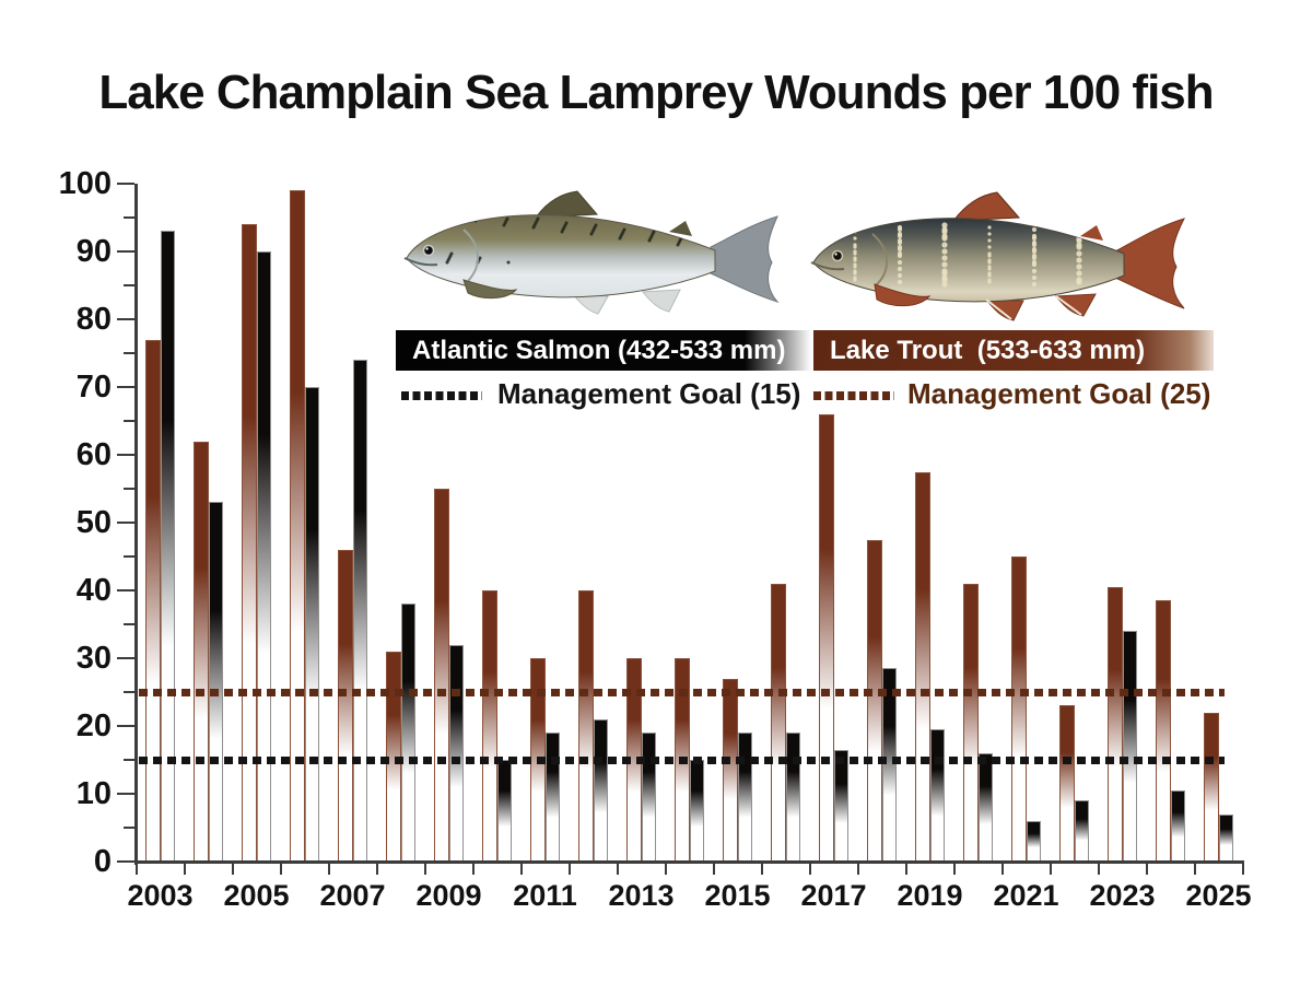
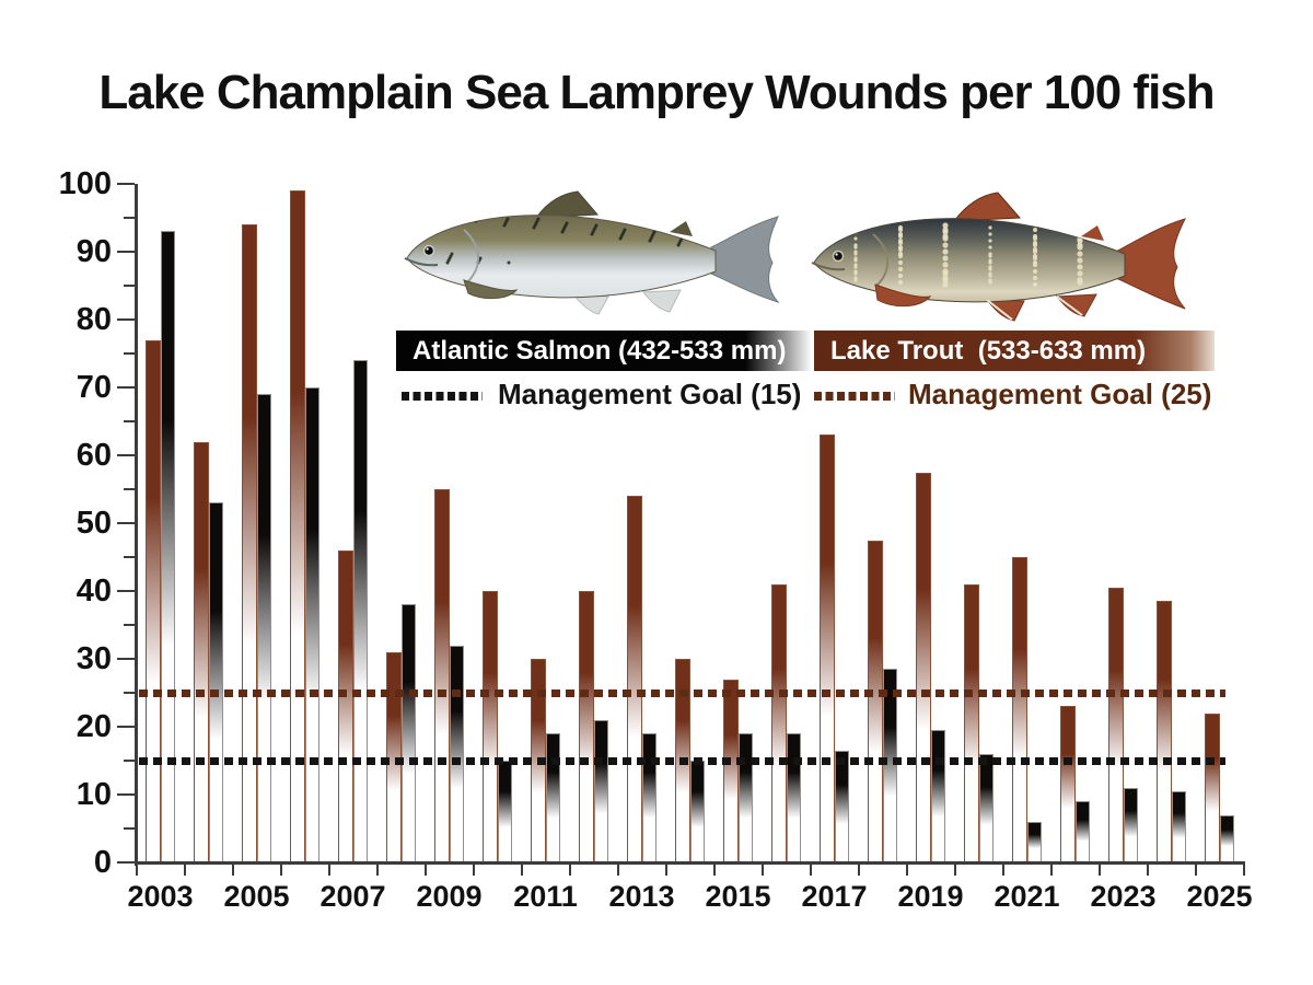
Atlantic Salmon (432-533 mm)/2005: 90 -> 69
Lake Trout (533-633 mm)/2013: 30 -> 54
Lake Trout (533-633 mm)/2017: 66 -> 63
Atlantic Salmon (432-533 mm)/2023: 34 -> 11
